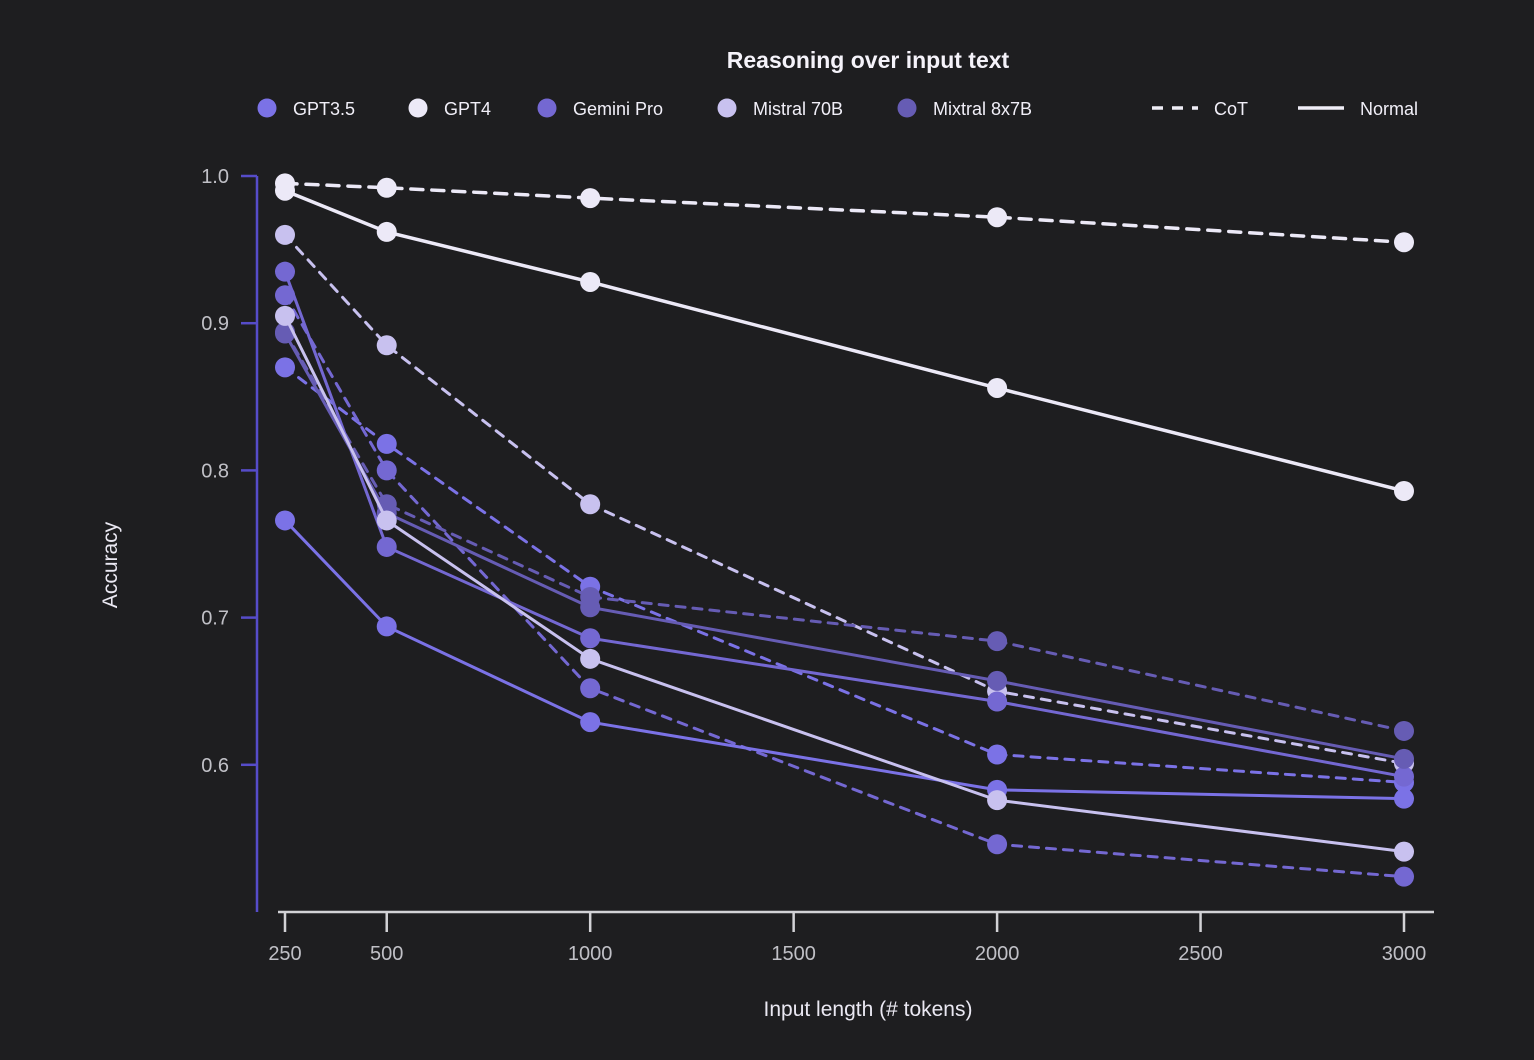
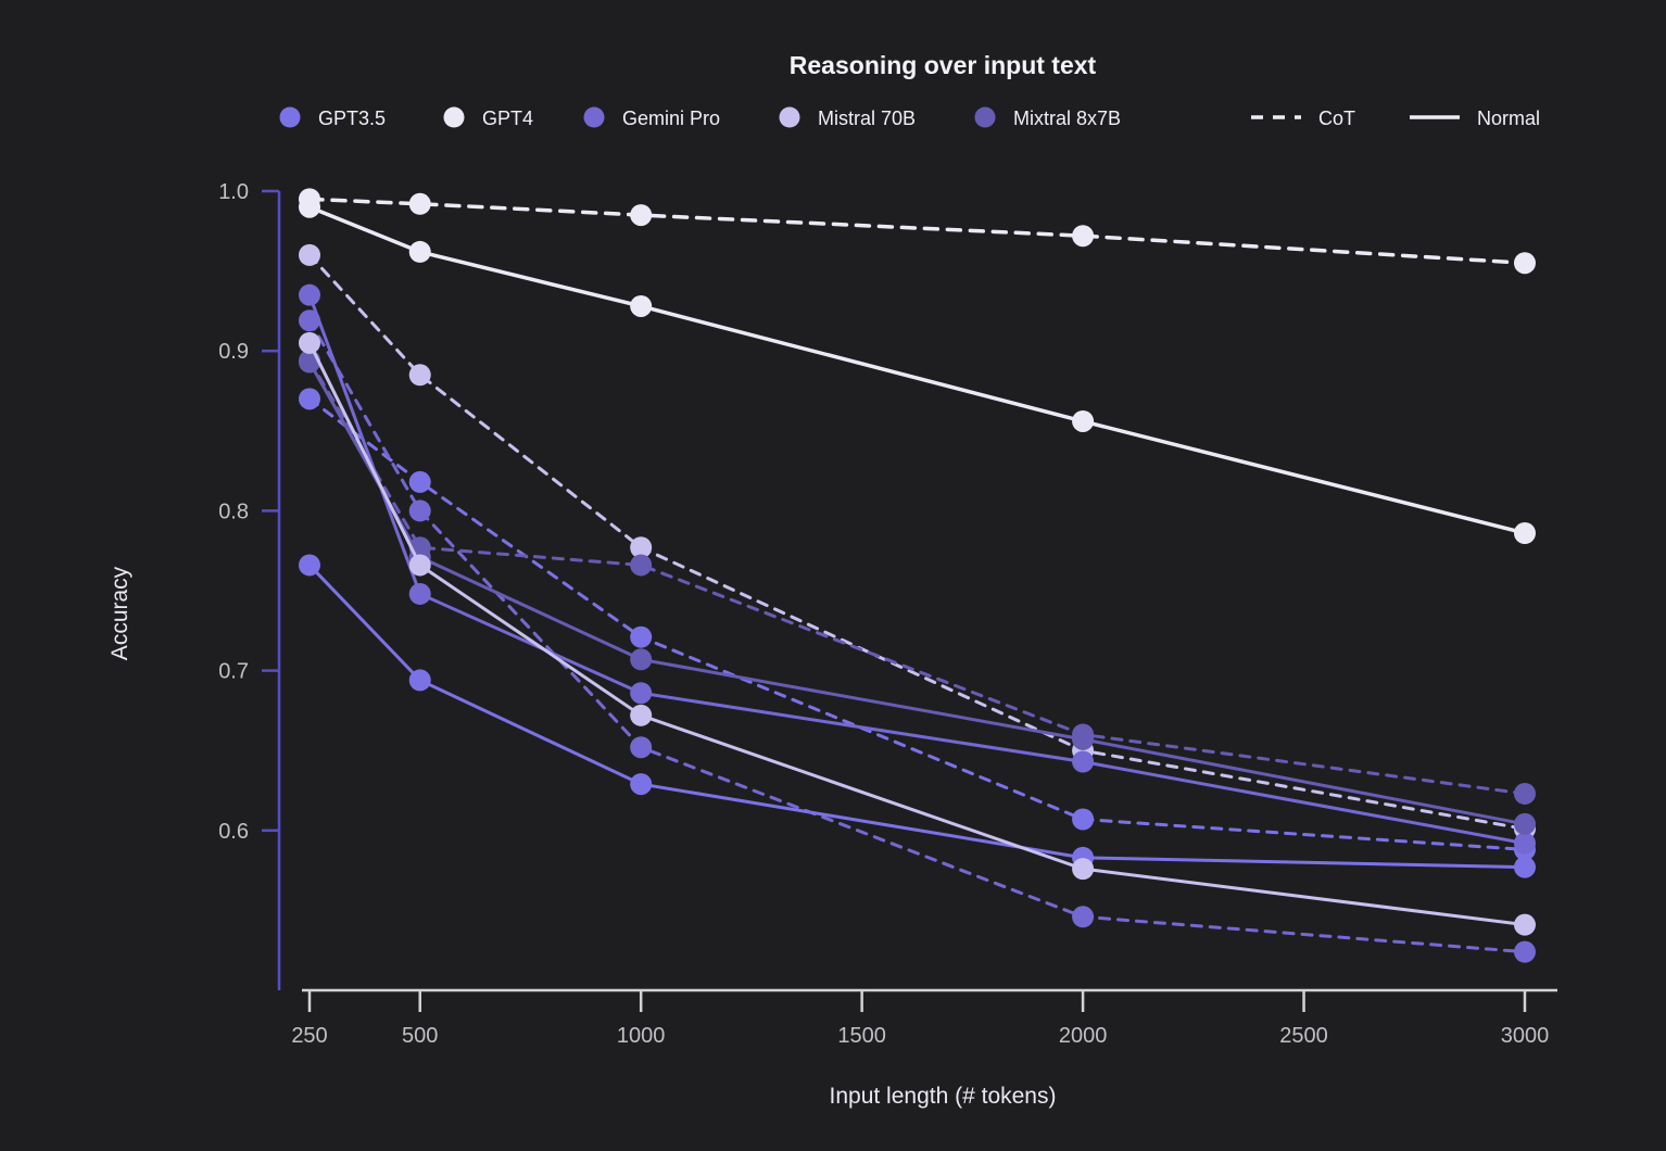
Mixtral 8x7B CoT/1000: 0.714 -> 0.766
Mixtral 8x7B CoT/2000: 0.684 -> 0.660
